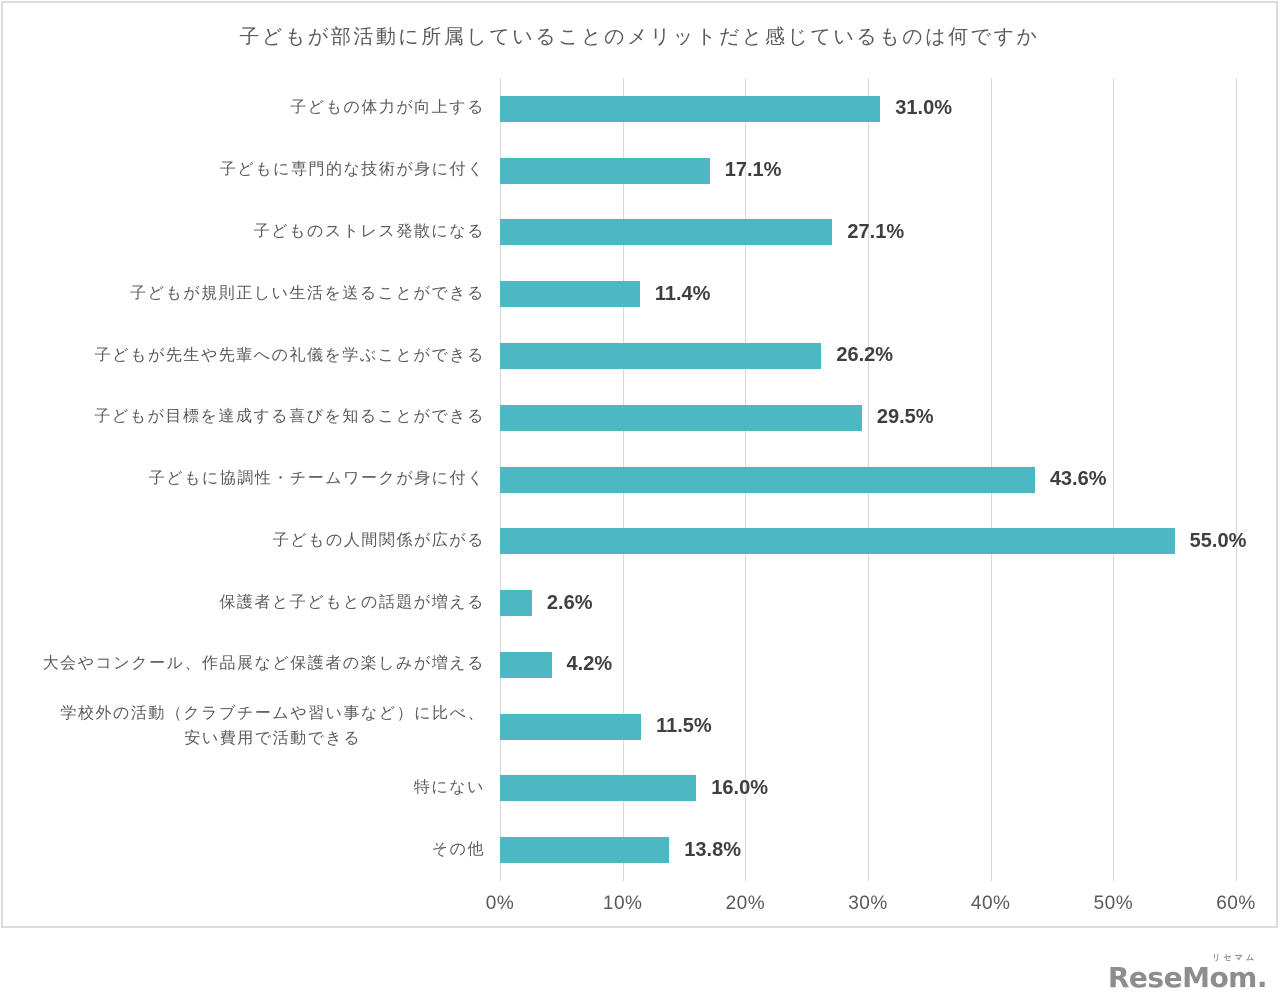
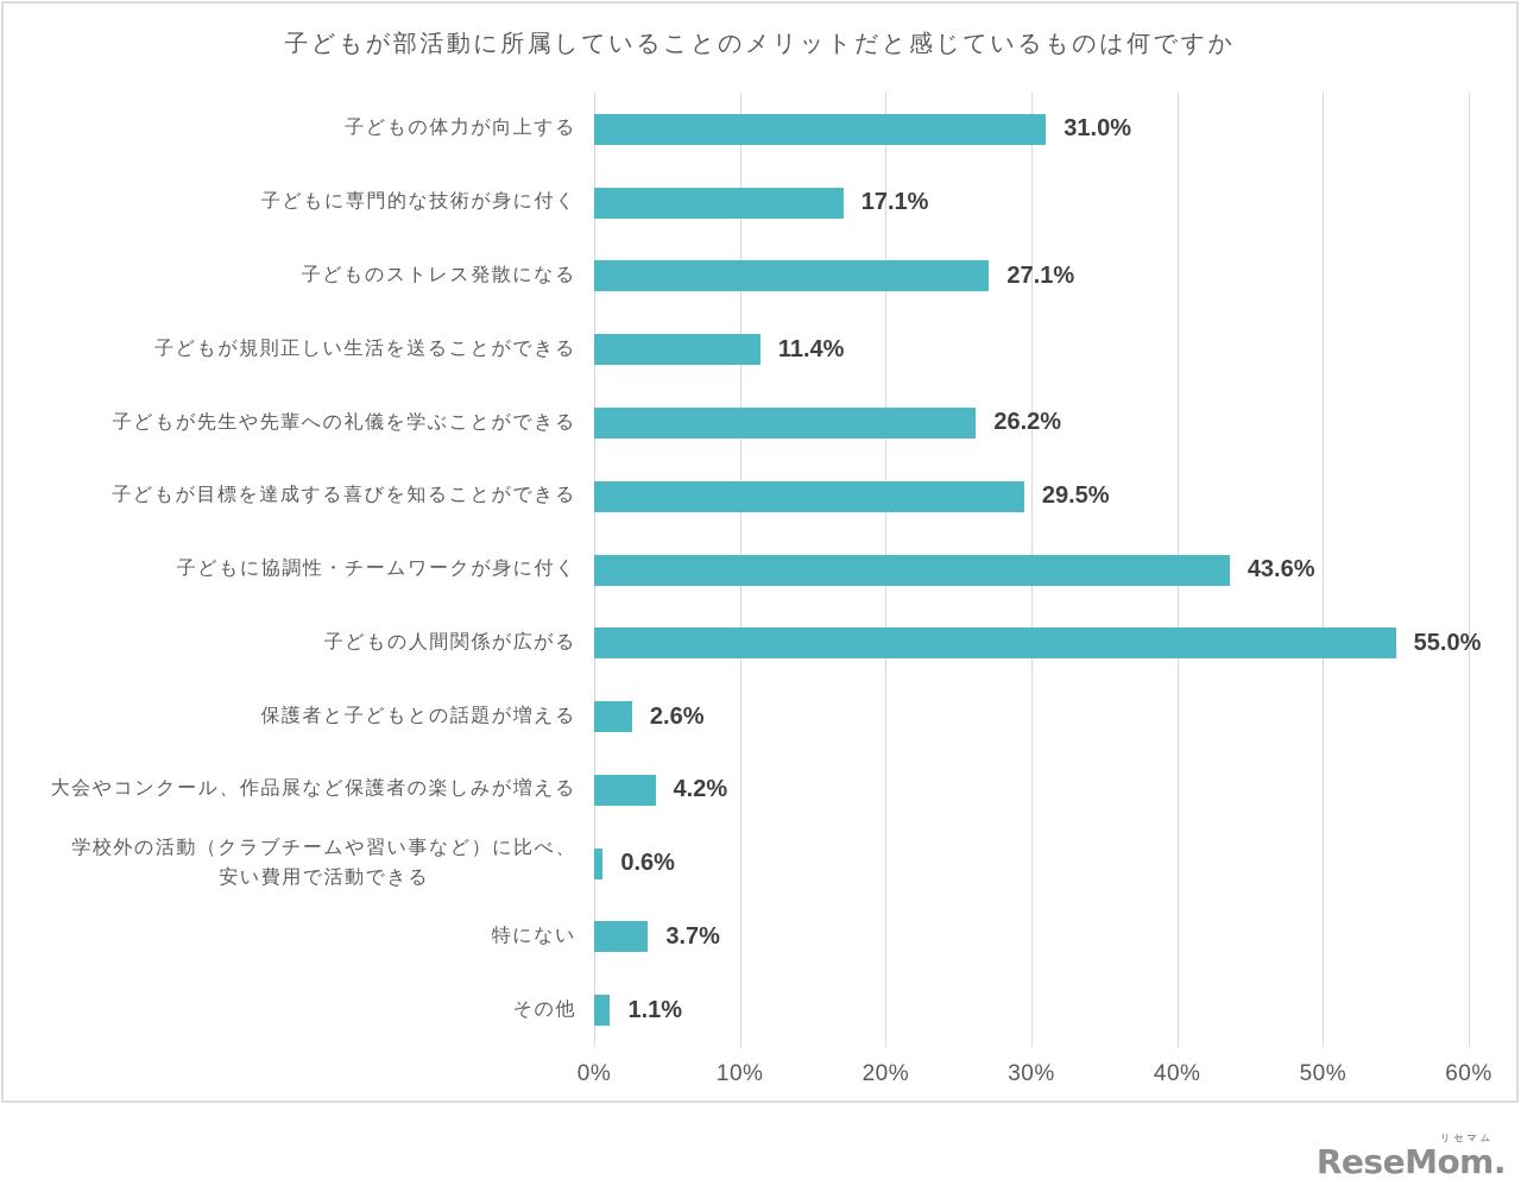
学校外の活動（クラブチームや習い事など）に比べ、 安い費用で活動できる: 11.5% -> 0.6%
特にない: 16.0% -> 3.7%
その他: 13.8% -> 1.1%
